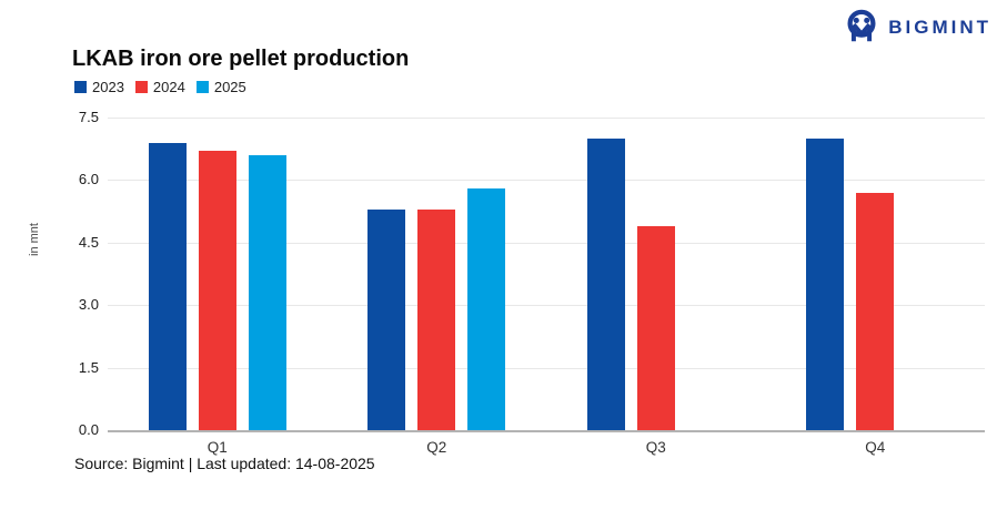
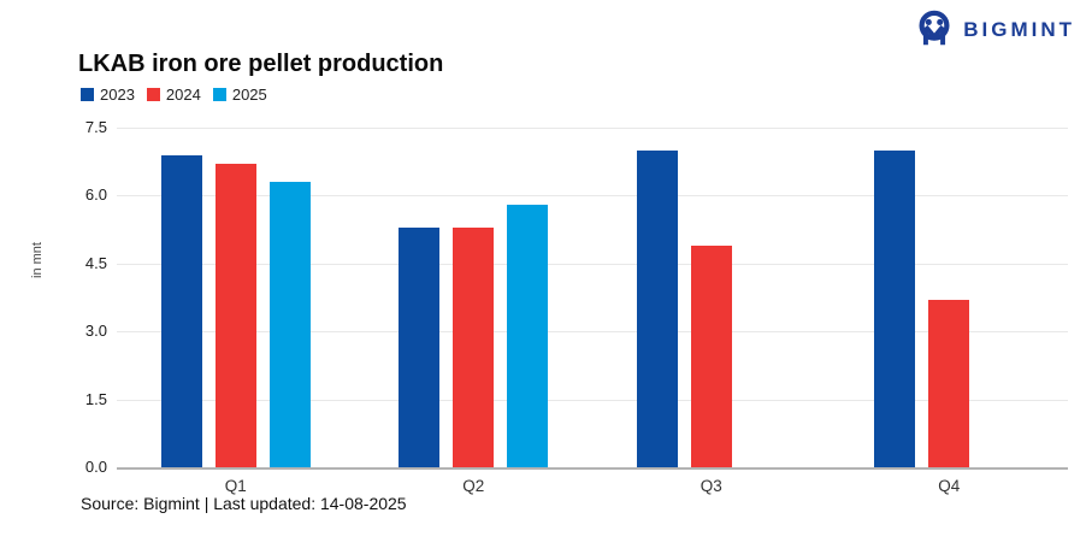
2025/Q1: 6.6 -> 6.3
2024/Q4: 5.7 -> 3.7
